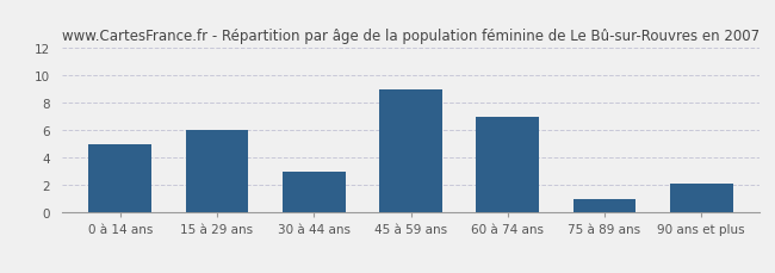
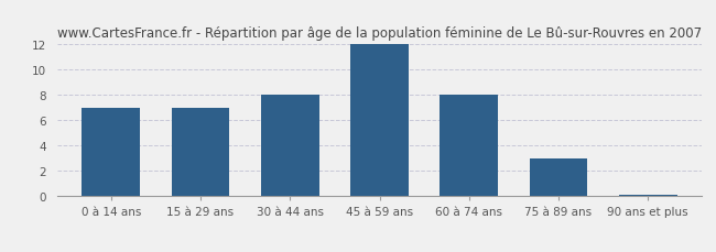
0 à 14 ans: 5.0 -> 7.0
15 à 29 ans: 6.0 -> 7.0
30 à 44 ans: 3.0 -> 8.0
45 à 59 ans: 9.0 -> 12.0
60 à 74 ans: 7.0 -> 8.0
75 à 89 ans: 1.0 -> 3.0
90 ans et plus: 2.1 -> 0.1
